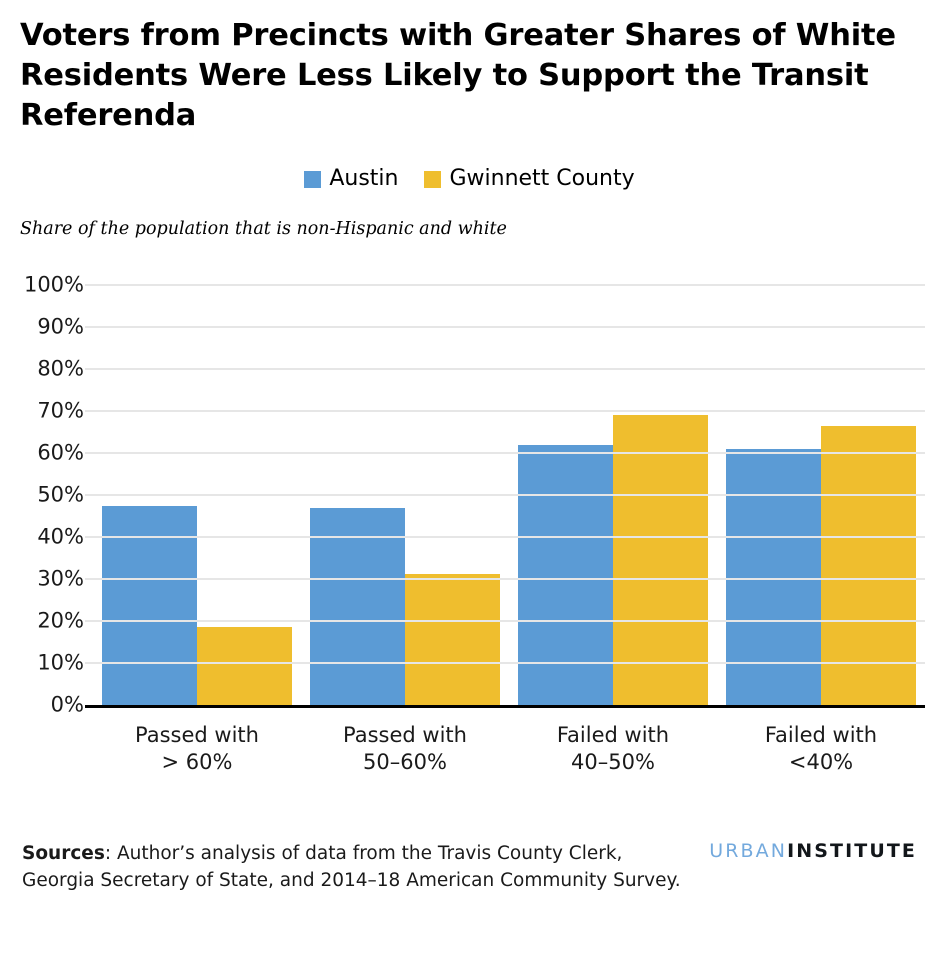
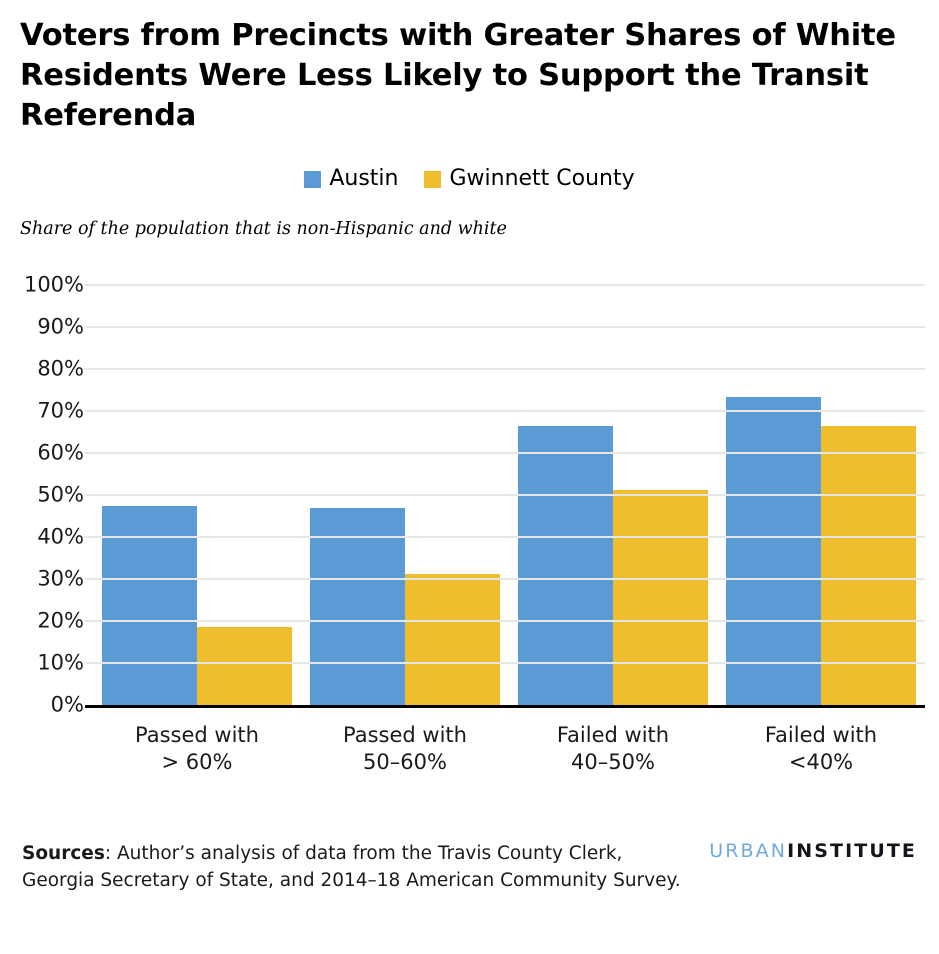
Austin/Failed with 40–50%: 62% -> 66%
Gwinnett County/Failed with 40–50%: 69% -> 51%
Austin/Failed with <40%: 61% -> 73%
